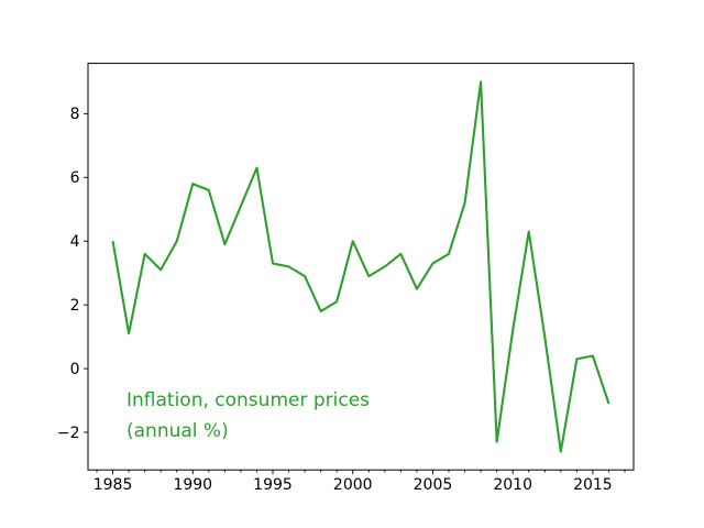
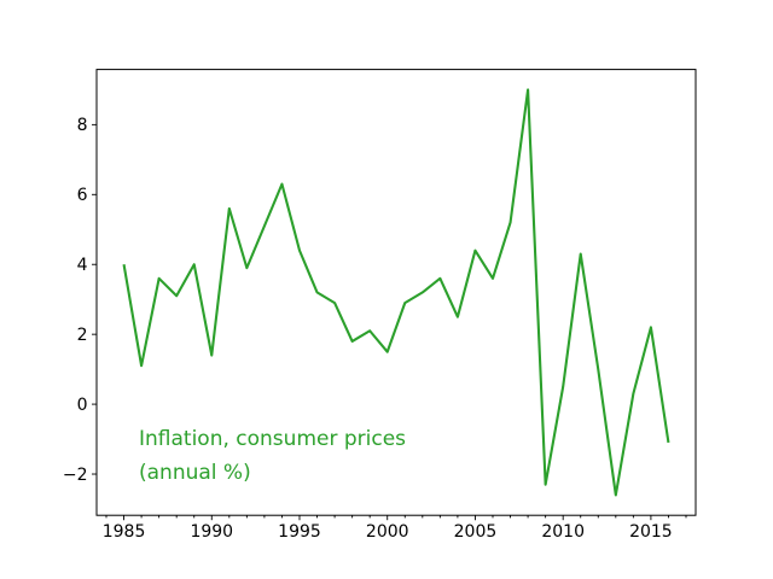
1990: 5.8 -> 1.4
1995: 3.3 -> 4.4
2000: 4.0 -> 1.5
2005: 3.3 -> 4.4
2010: 1.2 -> 0.5
2015: 0.4 -> 2.2
